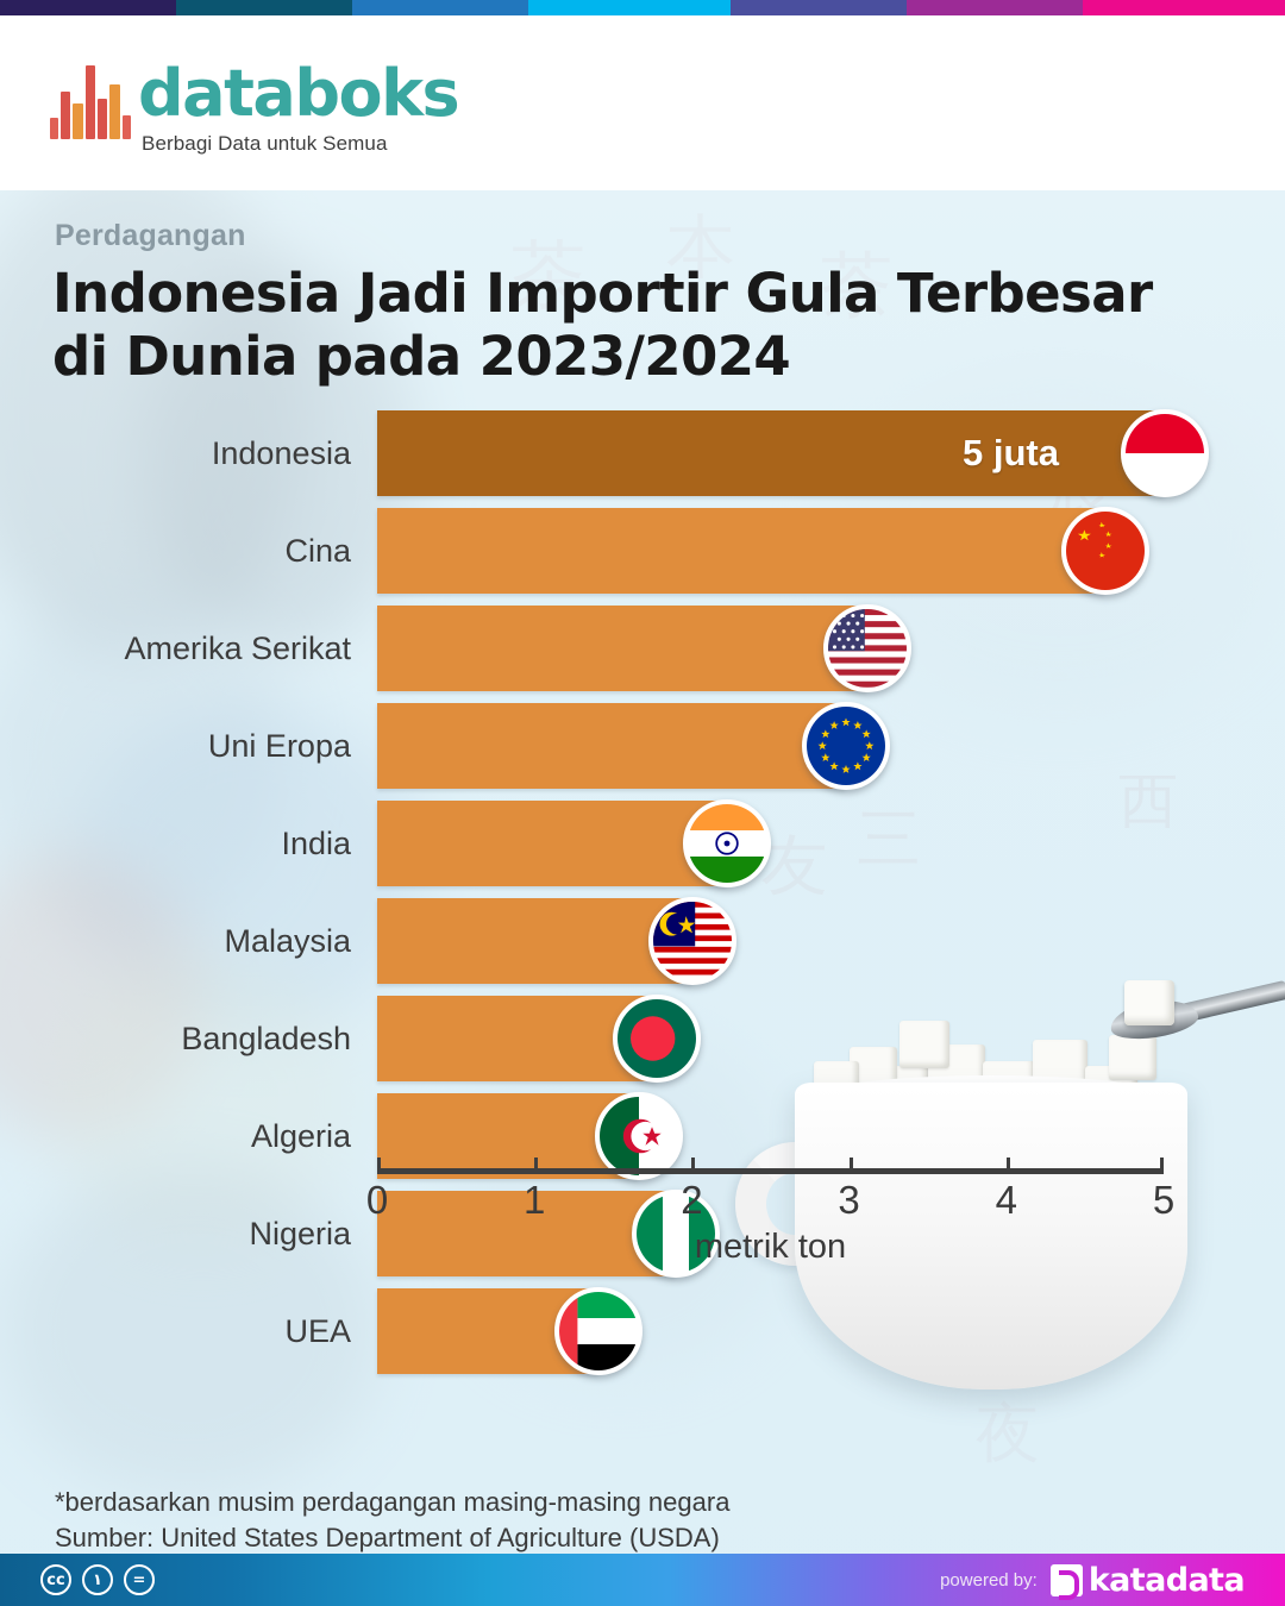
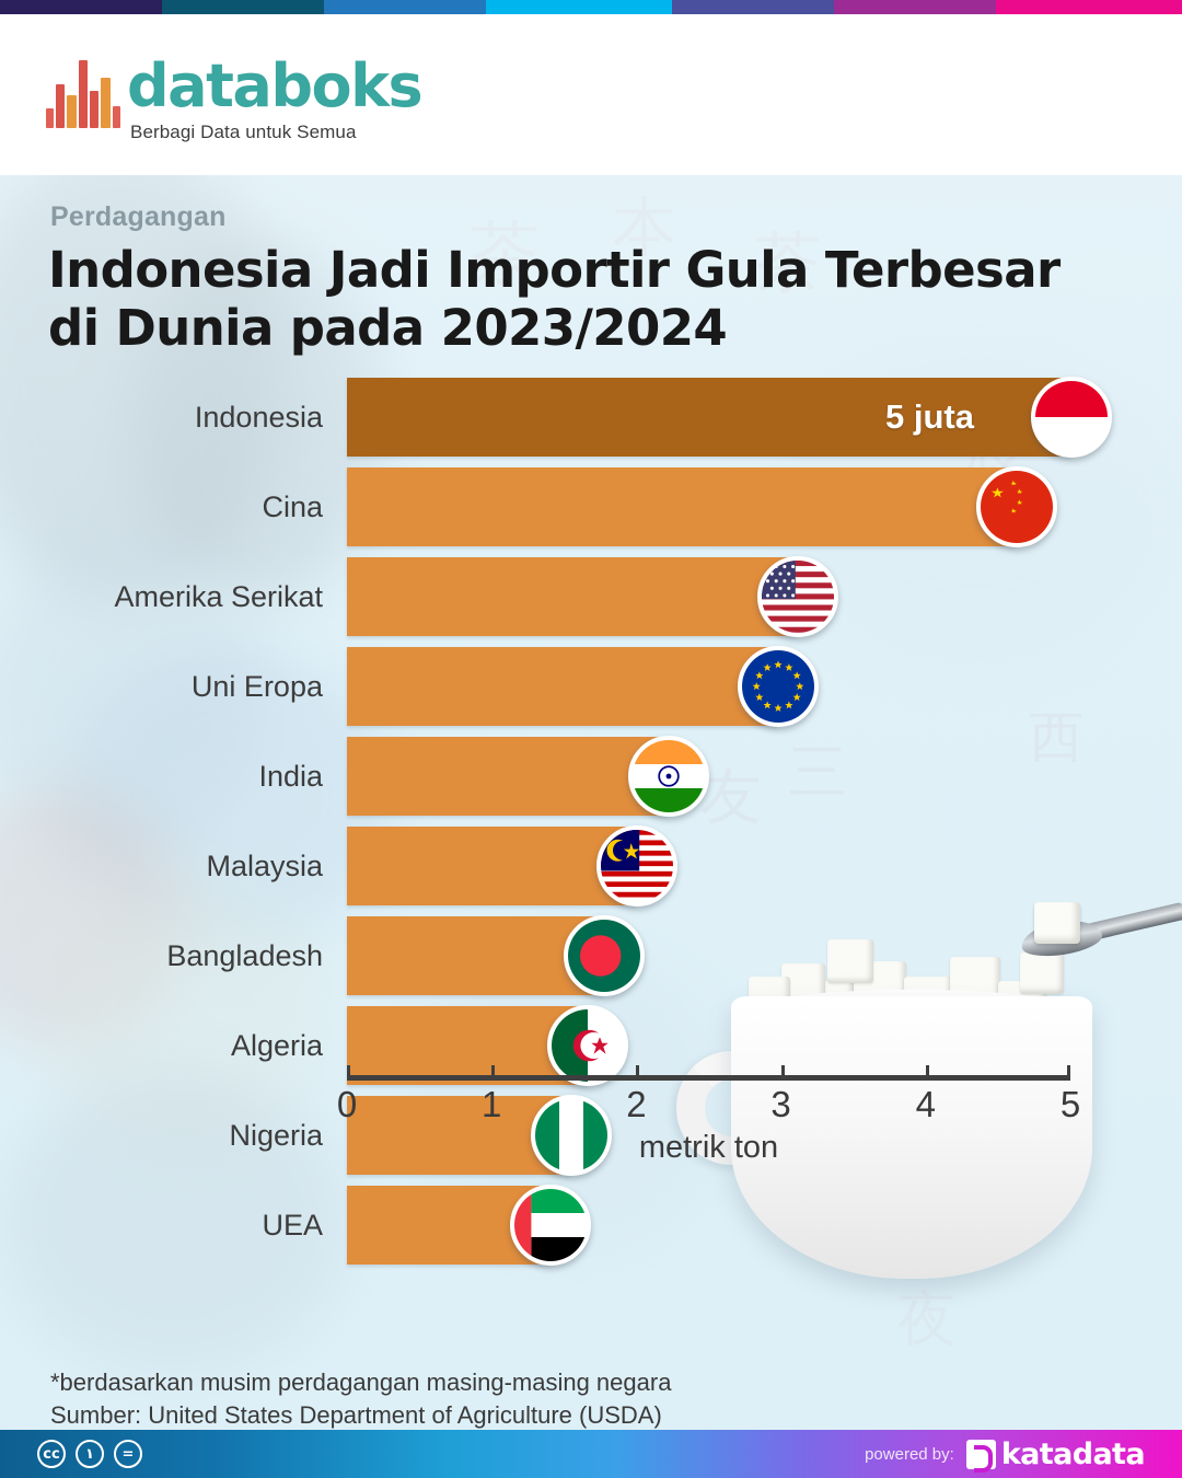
Nigeria: 1.89 -> 1.54
